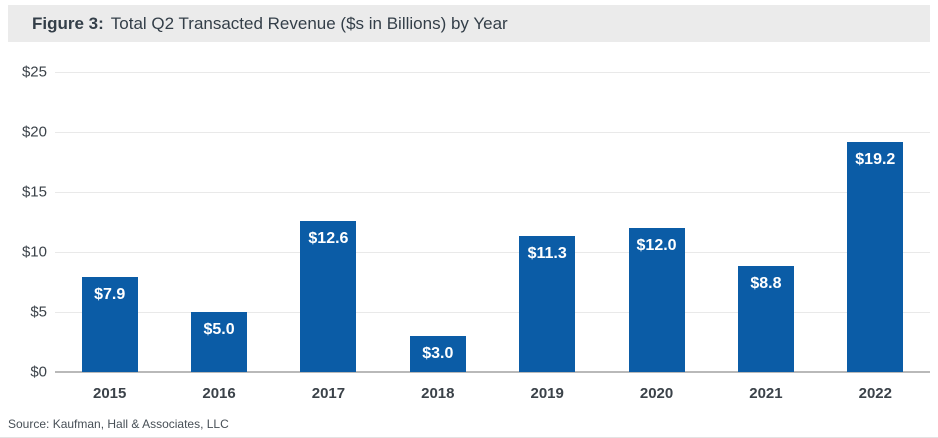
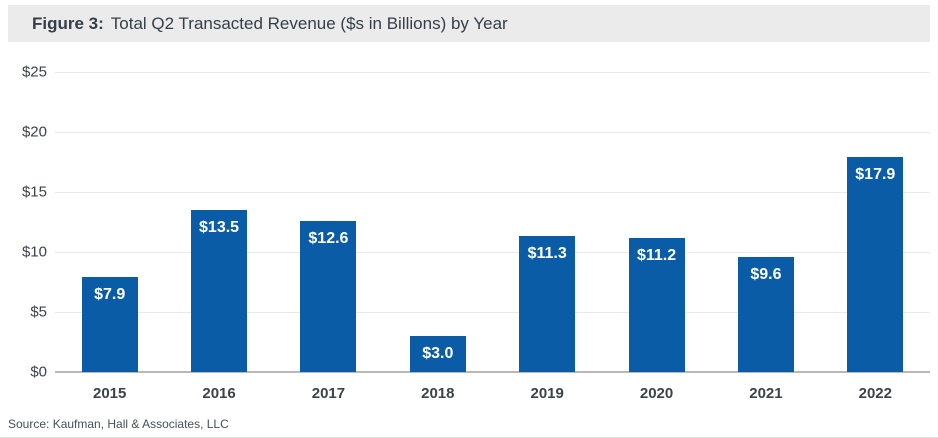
2016: $5.0 -> $13.5
2020: $12.0 -> $11.2
2021: $8.8 -> $9.6
2022: $19.2 -> $17.9
